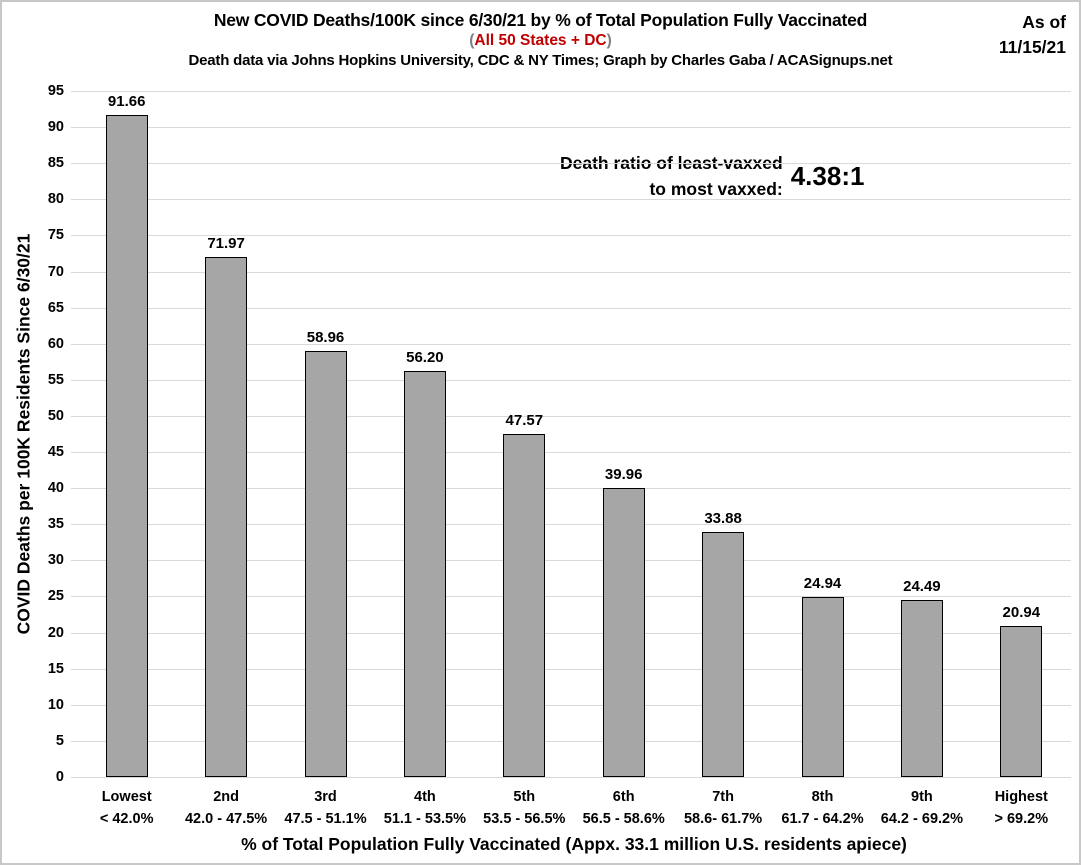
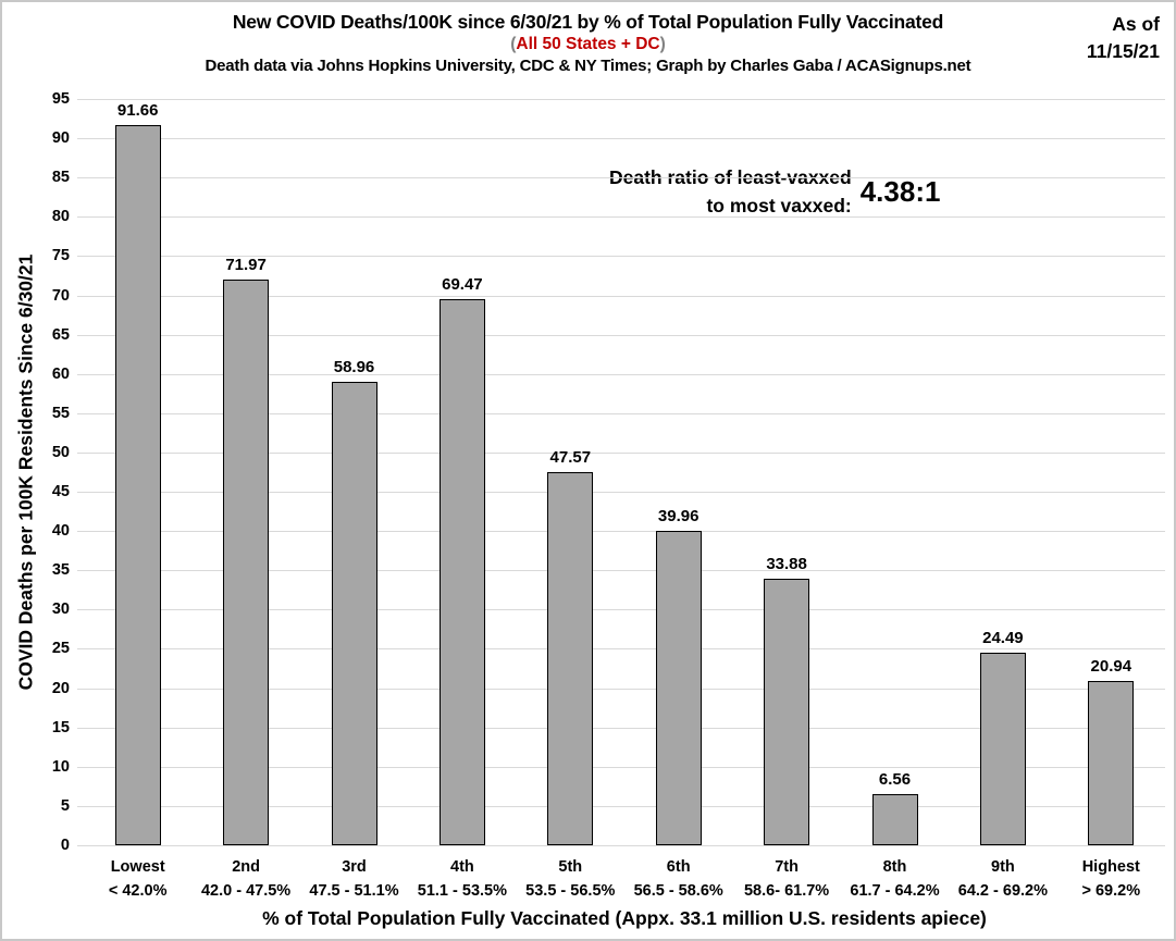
4th: 56.20 -> 69.47
8th: 24.94 -> 6.56
